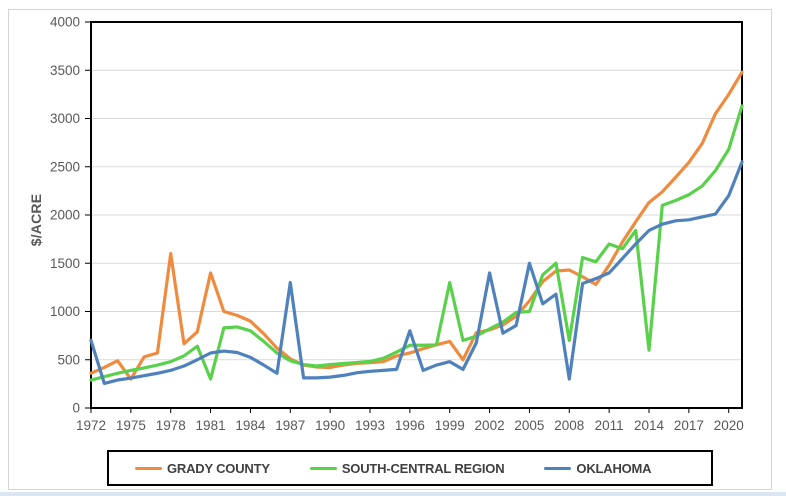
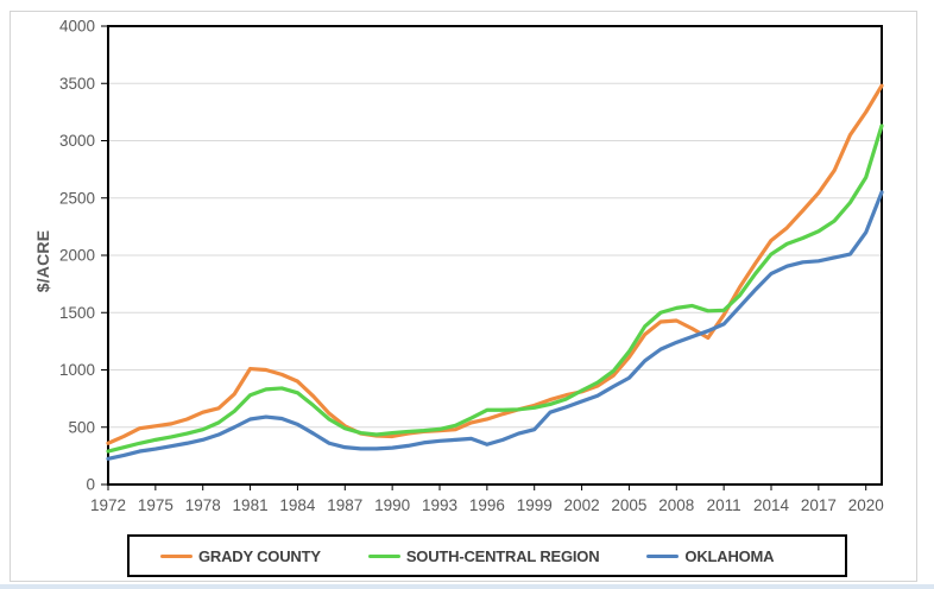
OKLAHOMA/1972: 700 -> 200
GRADY COUNTY/1975: 300 -> 500
GRADY COUNTY/1978: 1600 -> 600
GRADY COUNTY/1981: 1400 -> 1000
SOUTH-CENTRAL REGION/1981: 300 -> 800
OKLAHOMA/1987: 1300 -> 300
OKLAHOMA/1996: 800 -> 400
SOUTH-CENTRAL REGION/1999: 1300 -> 700
GRADY COUNTY/2000: 500 -> 700
OKLAHOMA/2000: 400 -> 600
OKLAHOMA/2002: 1400 -> 700
SOUTH-CENTRAL REGION/2005: 1000 -> 1200
OKLAHOMA/2005: 1500 -> 900
SOUTH-CENTRAL REGION/2008: 700 -> 1500
OKLAHOMA/2008: 300 -> 1200
SOUTH-CENTRAL REGION/2011: 1700 -> 1500
SOUTH-CENTRAL REGION/2014: 600 -> 2000
